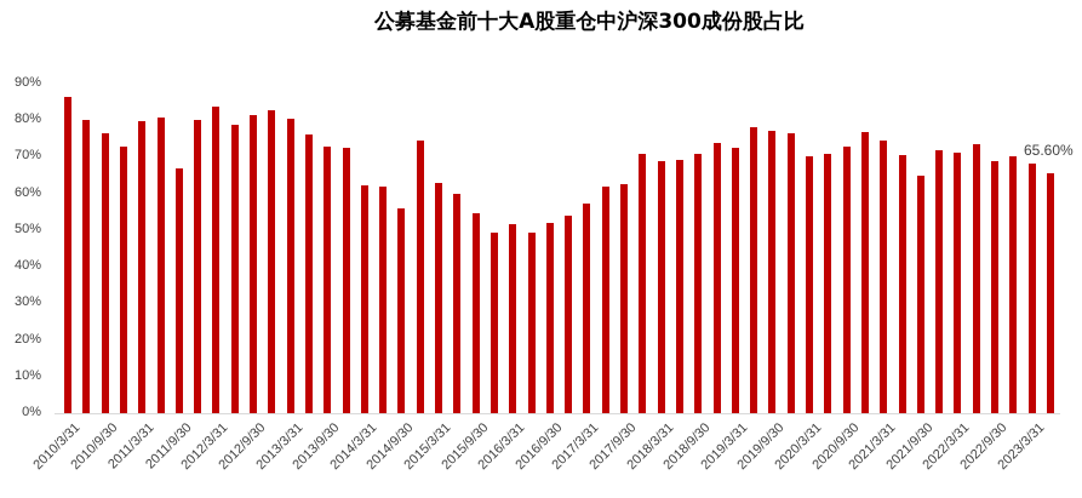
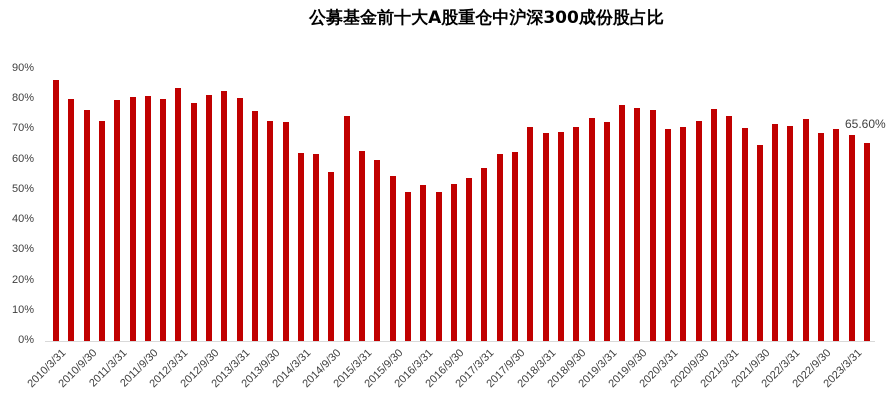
2011/9/30: 67% -> 81%
